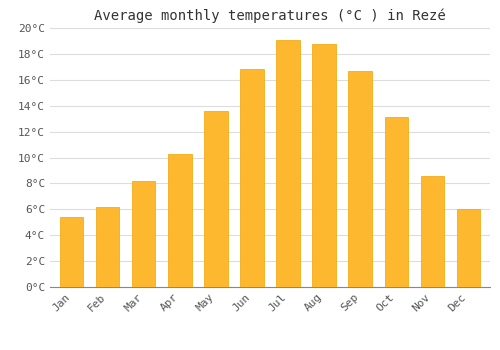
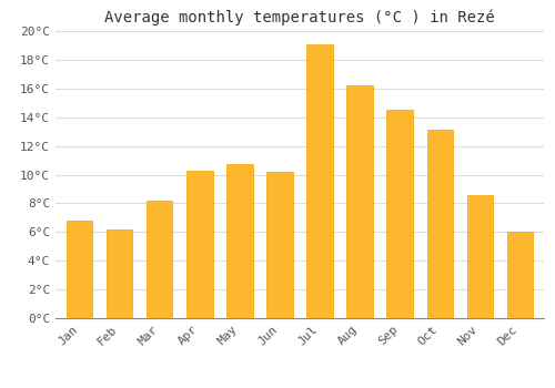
Jan: 5.4°C -> 6.8°C
May: 13.6°C -> 10.7°C
Jun: 16.8°C -> 10.2°C
Aug: 18.8°C -> 16.2°C
Sep: 16.7°C -> 14.5°C
